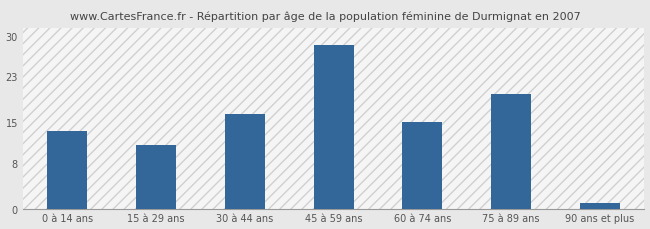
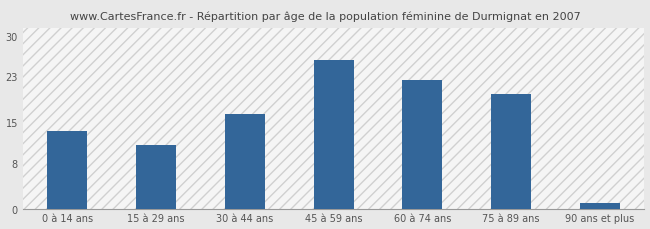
45 à 59 ans: 28.5 -> 25.8
60 à 74 ans: 15.0 -> 22.4
